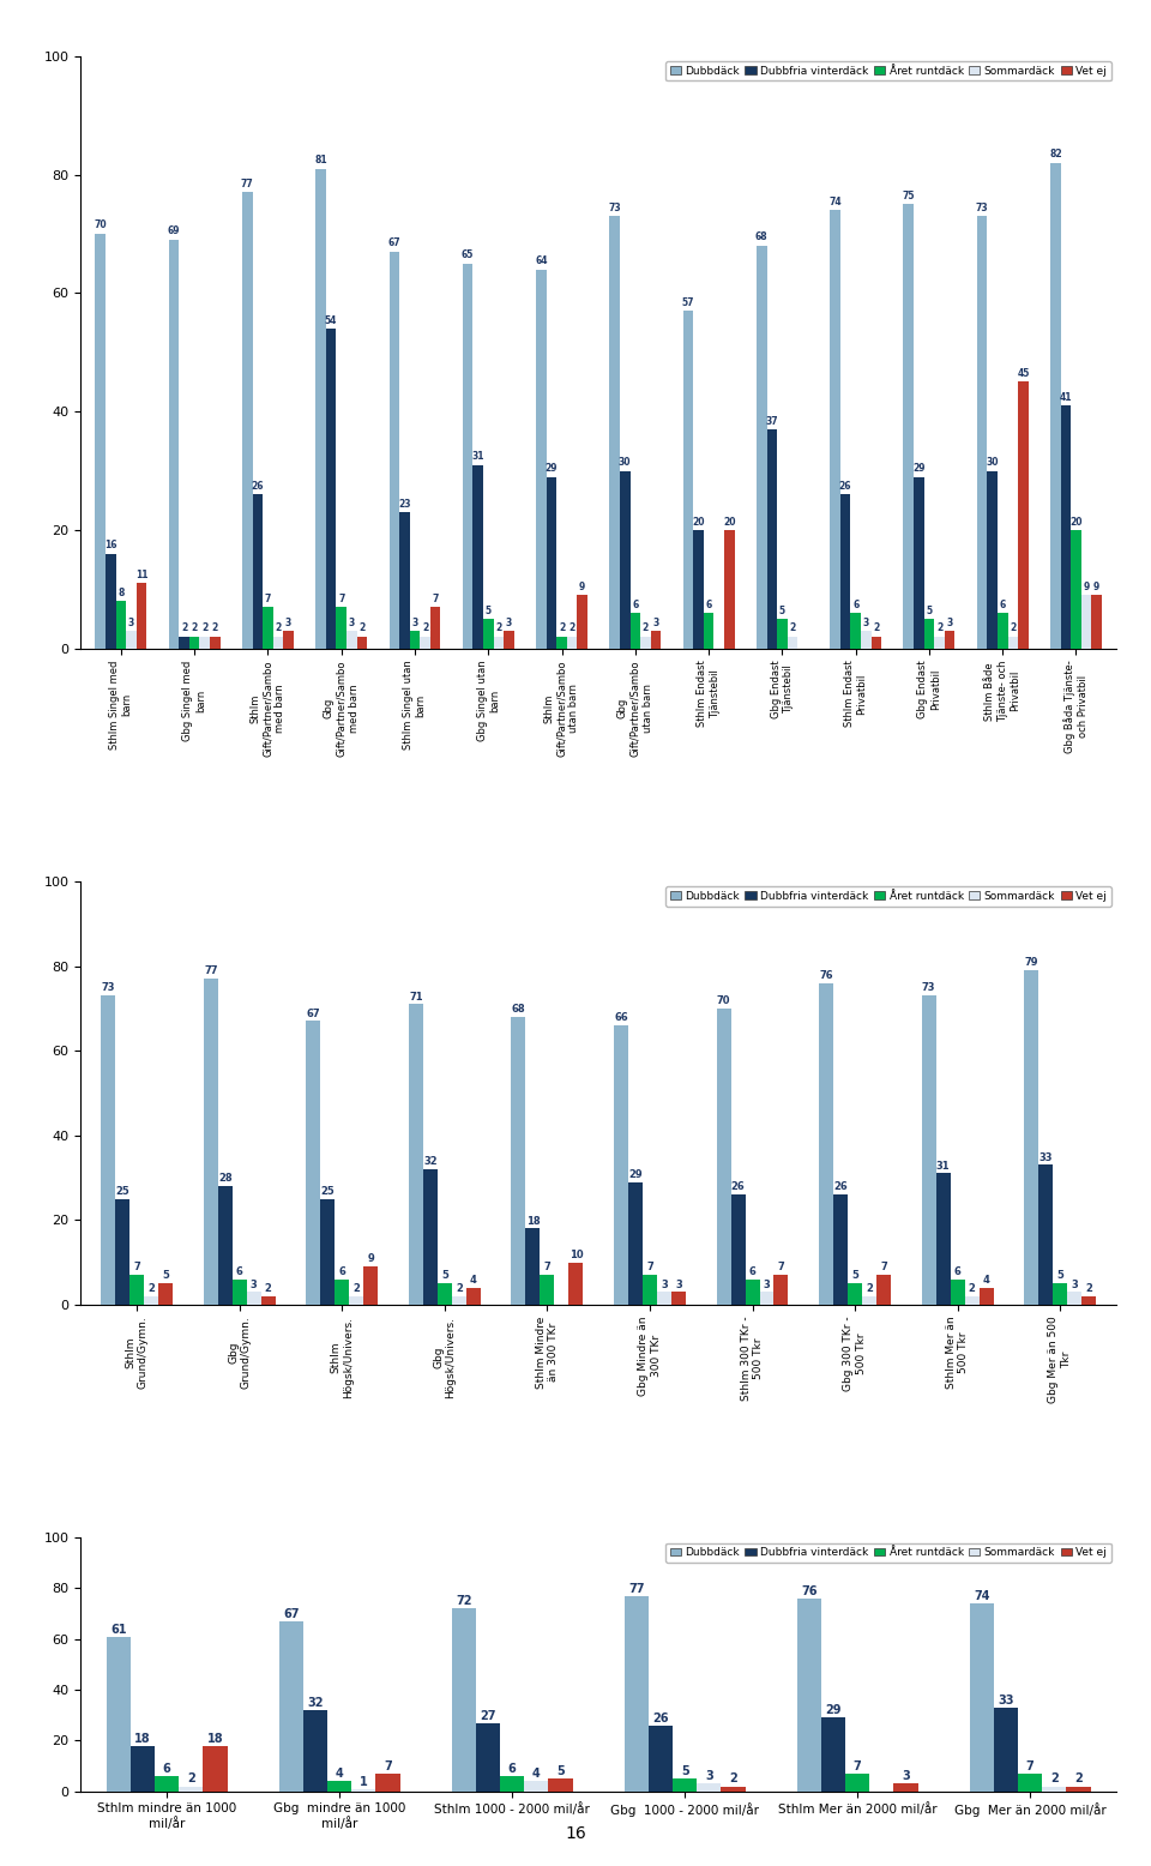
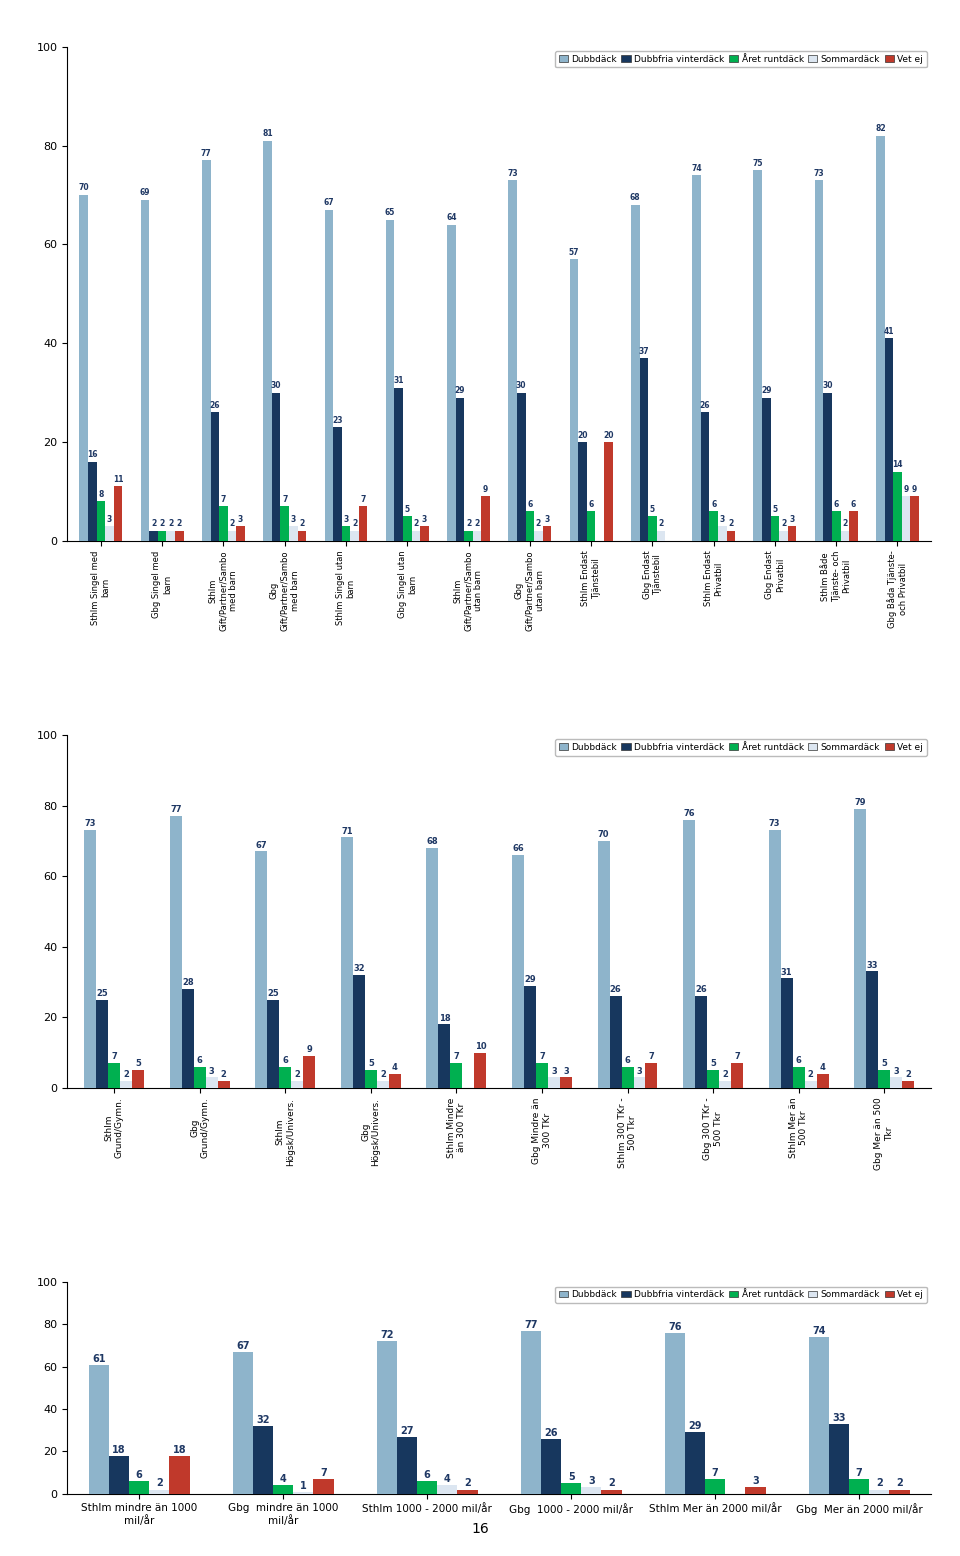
Dubbfria vinterdäck/Gbg Gift/Partner/Sambo med barn: 54 -> 30
Vet ej/Sthlm Både Tjänste- och Privatbil: 45 -> 6
Året runtdäck/Gbg Båda Tjänste- och Privatbil: 20 -> 14
Vet ej/Sthlm 1000 - 2000 mil/år: 5 -> 2
